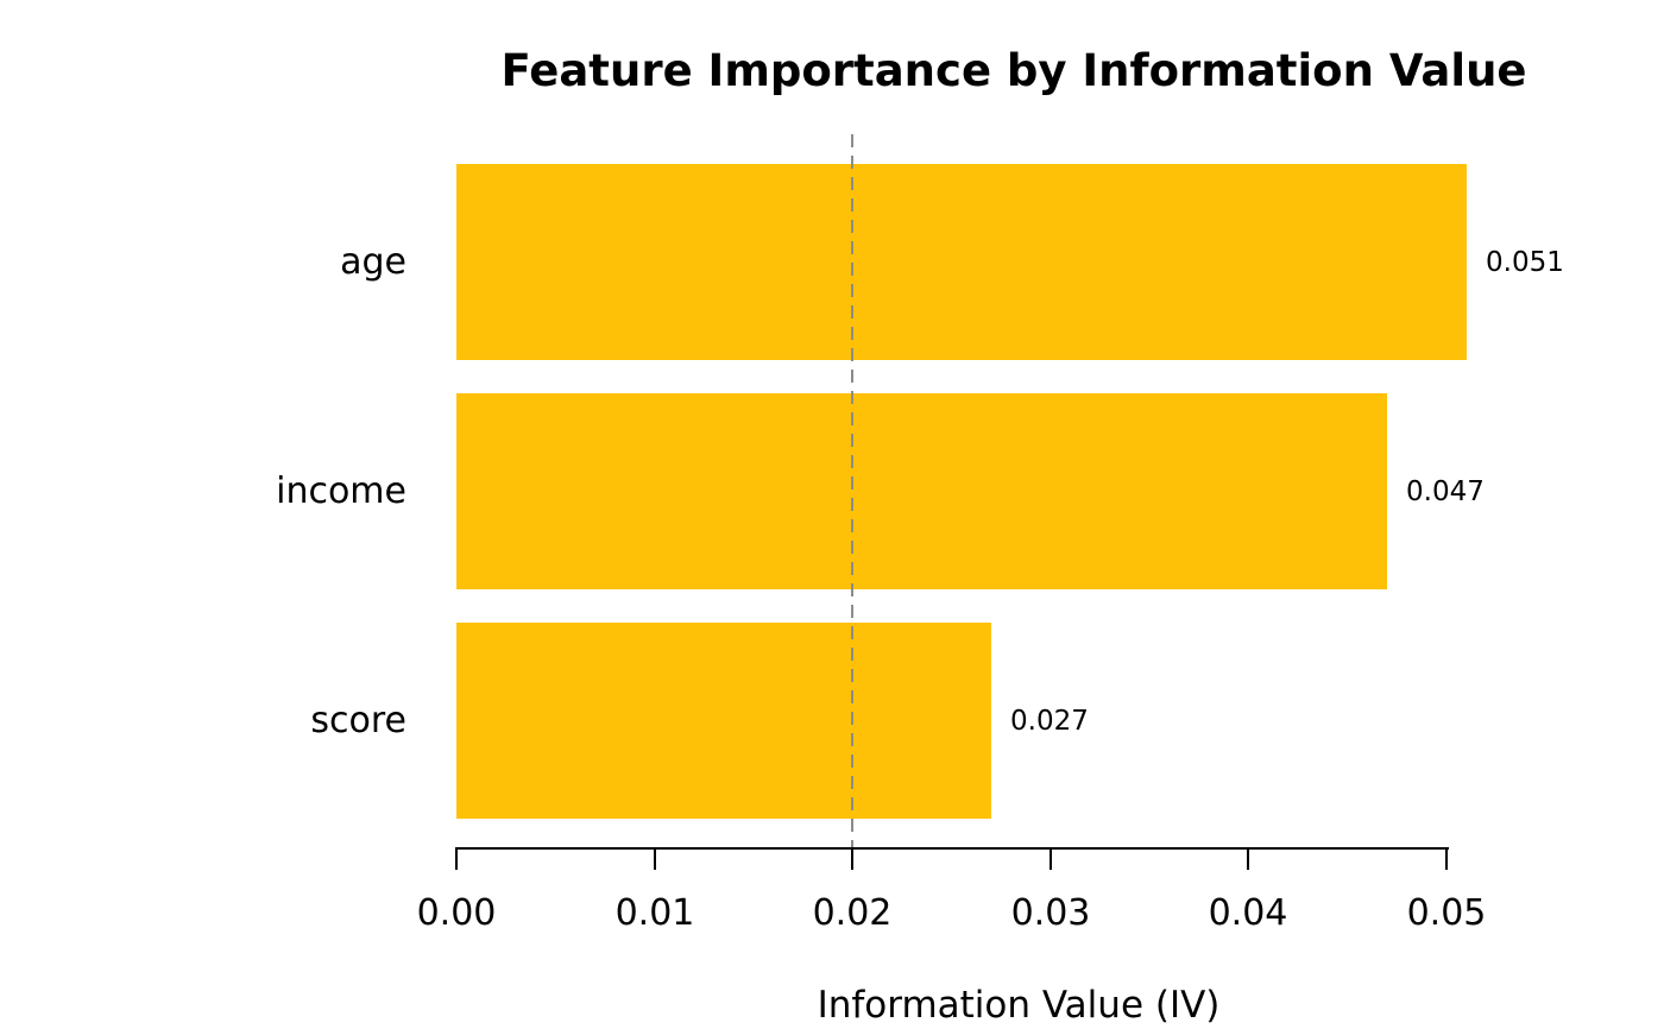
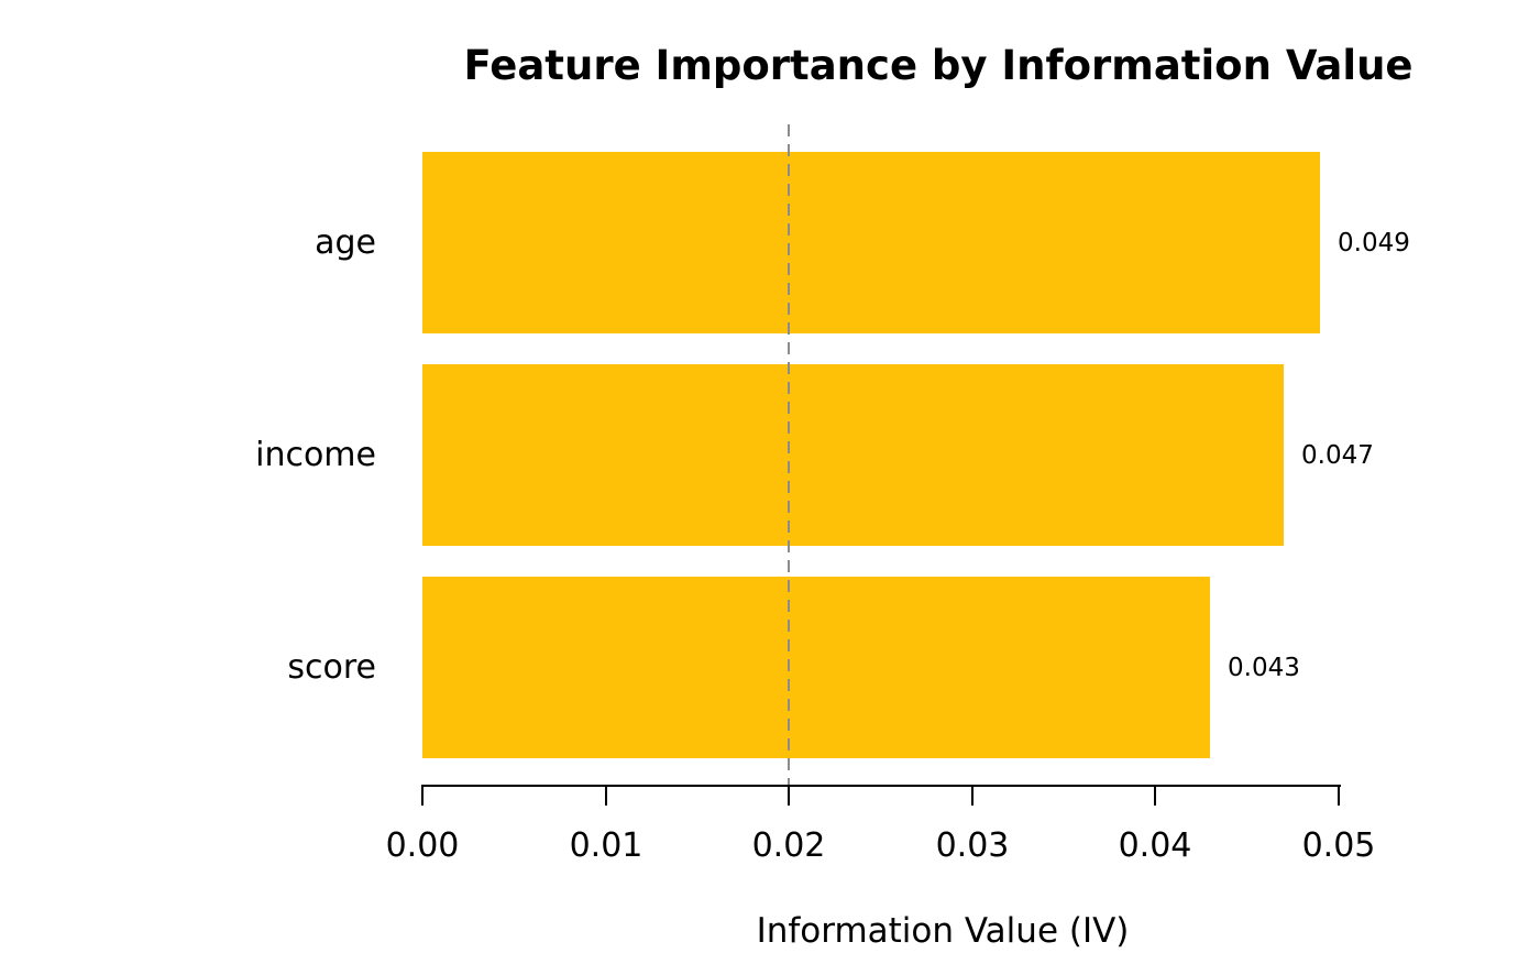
age: 0.051 -> 0.049
score: 0.027 -> 0.043
